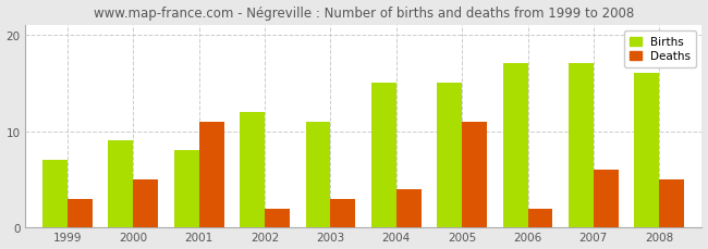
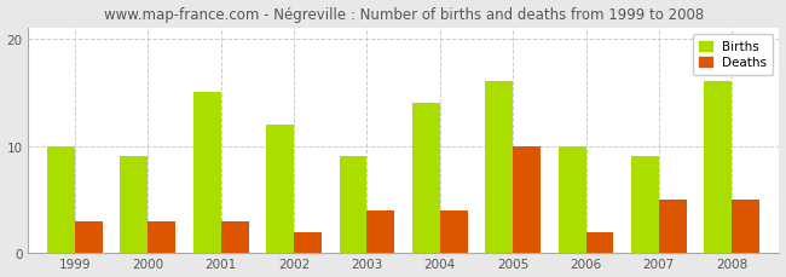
Births/1999: 7 -> 10
Deaths/2000: 5 -> 3
Births/2001: 8 -> 15
Deaths/2001: 11 -> 3
Births/2003: 11 -> 9
Deaths/2003: 3 -> 4
Births/2004: 15 -> 14
Births/2005: 15 -> 16
Deaths/2005: 11 -> 10
Births/2006: 17 -> 10
Births/2007: 17 -> 9
Deaths/2007: 6 -> 5
